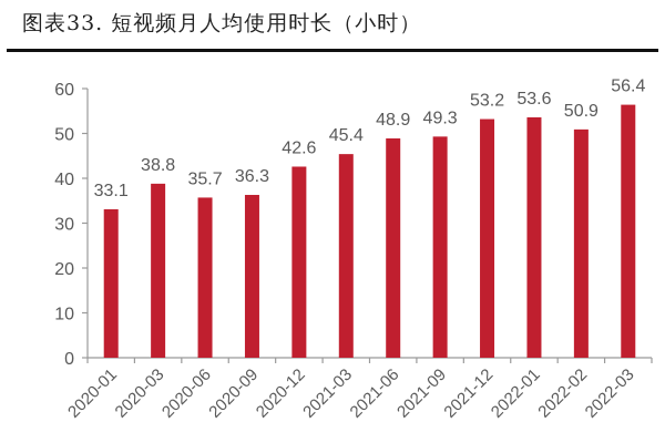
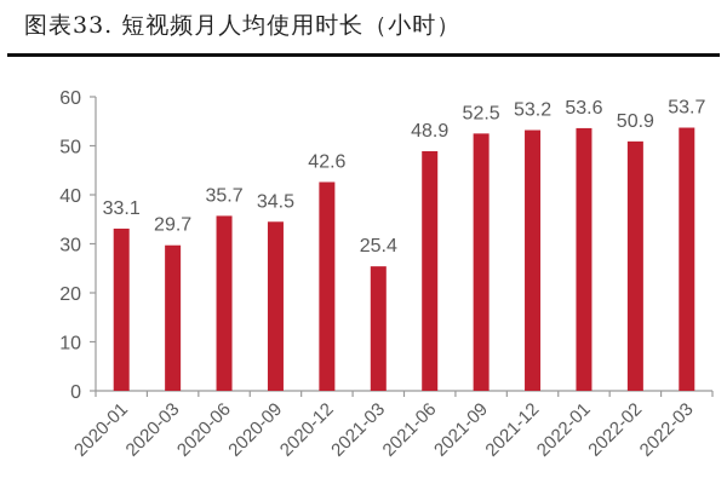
2020-03: 38.8 -> 29.7
2020-09: 36.3 -> 34.5
2021-03: 45.4 -> 25.4
2021-09: 49.3 -> 52.5
2022-03: 56.4 -> 53.7
